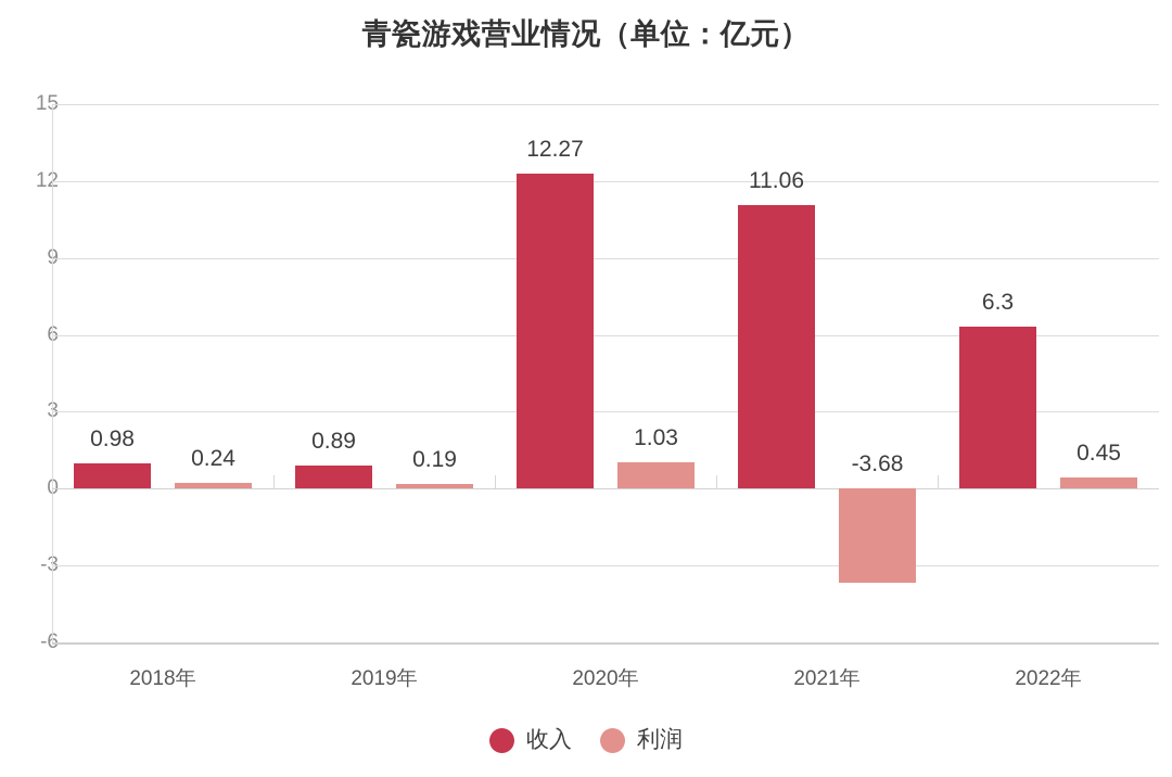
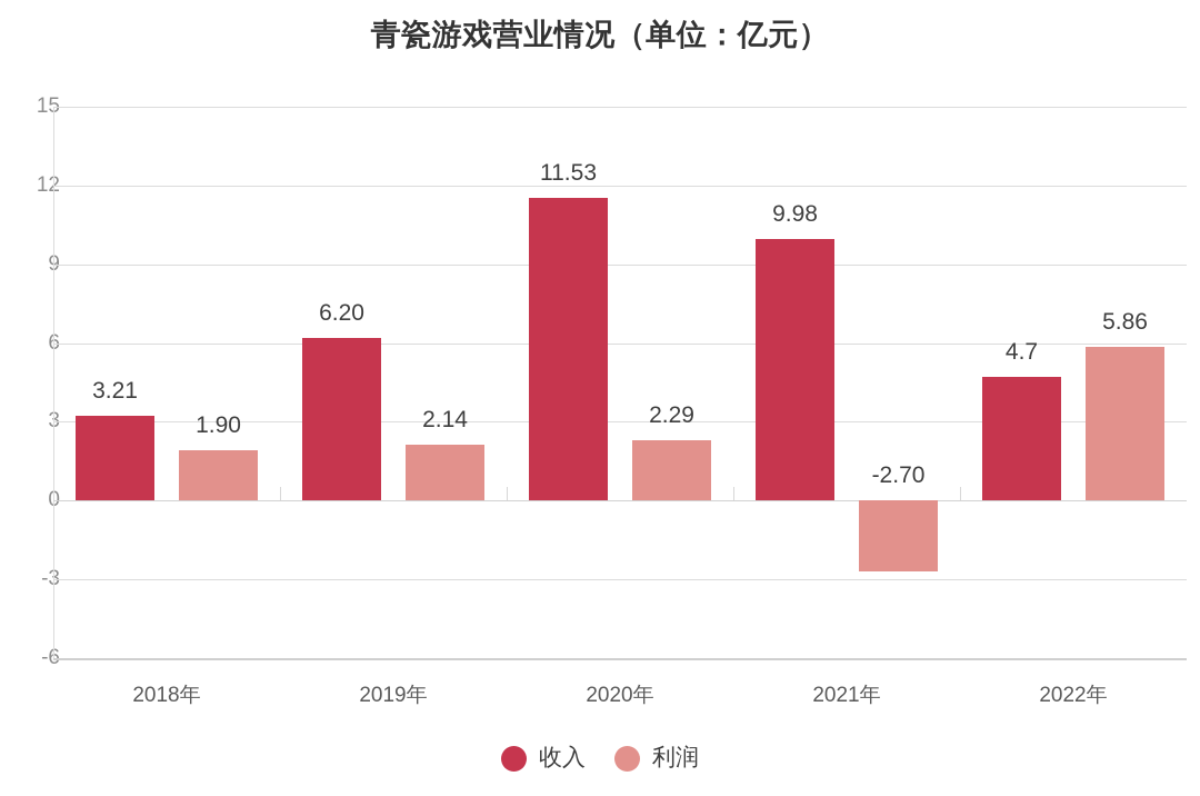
收入/2018年: 0.98 -> 3.21
利润/2018年: 0.24 -> 1.90
收入/2019年: 0.89 -> 6.20
利润/2019年: 0.19 -> 2.14
收入/2020年: 12.27 -> 11.53
利润/2020年: 1.03 -> 2.29
收入/2021年: 11.06 -> 9.98
利润/2021年: -3.68 -> -2.70
收入/2022年: 6.3 -> 4.7
利润/2022年: 0.45 -> 5.86
